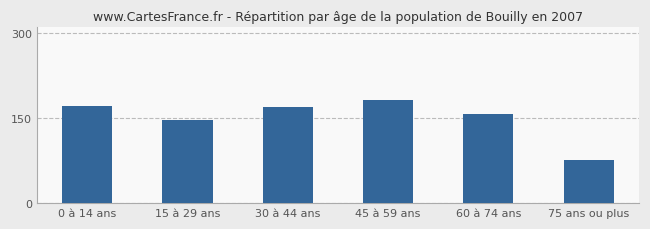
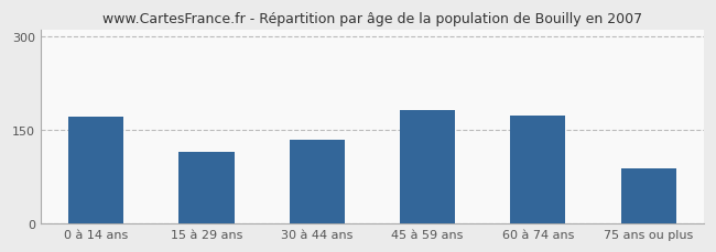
15 à 29 ans: 146 -> 114
30 à 44 ans: 170 -> 134
60 à 74 ans: 156 -> 172
75 ans ou plus: 75 -> 88
